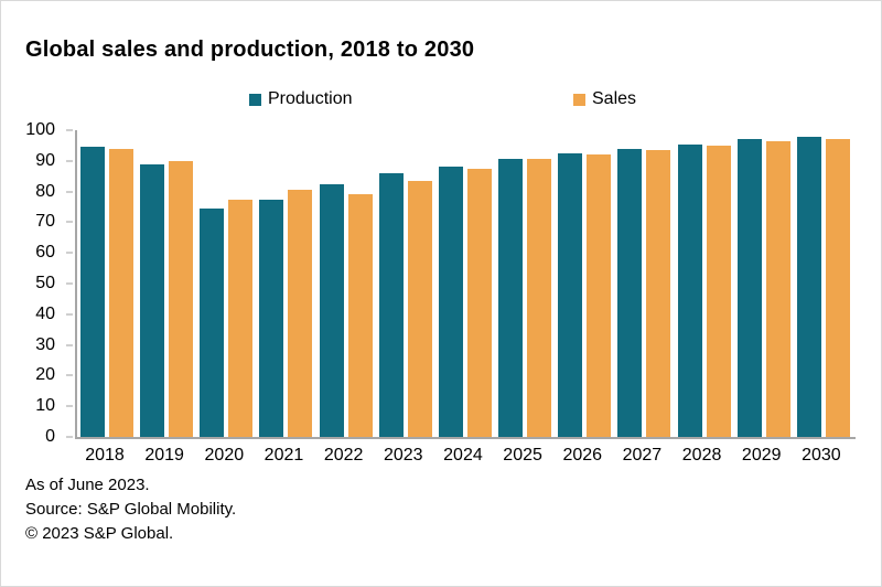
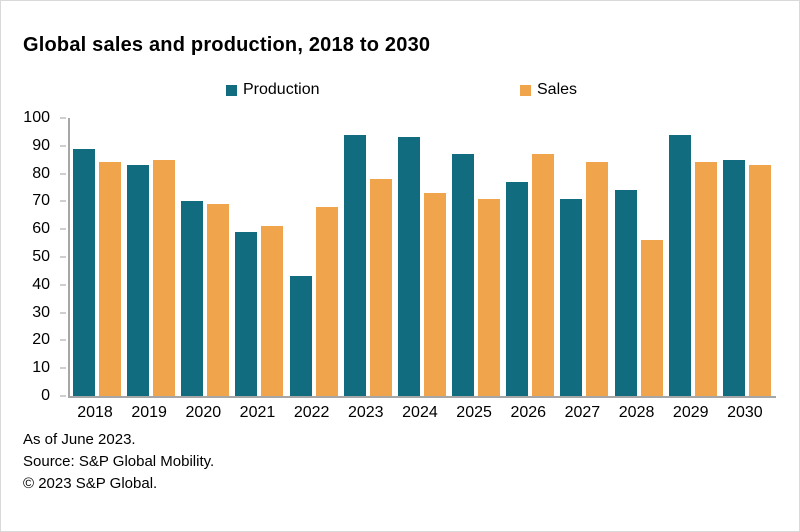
Production/2018: 94 -> 89
Sales/2018: 94 -> 84
Production/2019: 89 -> 83
Sales/2019: 90 -> 85
Production/2020: 74 -> 70
Sales/2020: 78 -> 69
Production/2021: 78 -> 59
Sales/2021: 80 -> 61
Production/2022: 82 -> 43
Sales/2022: 79 -> 68
Production/2023: 86 -> 94
Sales/2023: 84 -> 78
Production/2024: 88 -> 93
Sales/2024: 88 -> 73
Production/2025: 90 -> 87
Sales/2025: 90 -> 71
Production/2026: 92 -> 77
Sales/2026: 92 -> 87
Production/2027: 94 -> 71
Sales/2027: 94 -> 84
Production/2028: 96 -> 74
Sales/2028: 95 -> 56
Production/2029: 97 -> 94
Sales/2029: 96 -> 84
Production/2030: 98 -> 85
Sales/2030: 97 -> 83
